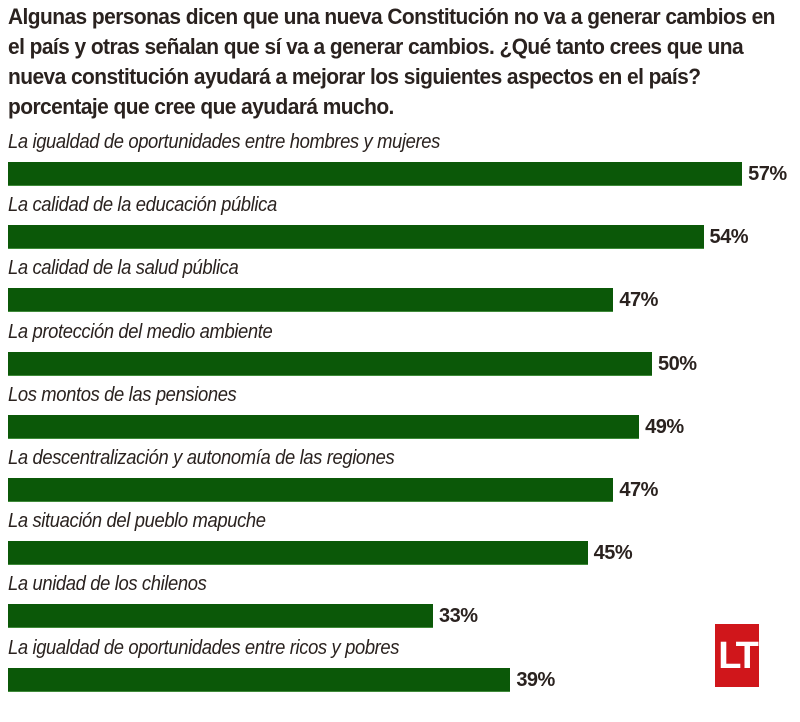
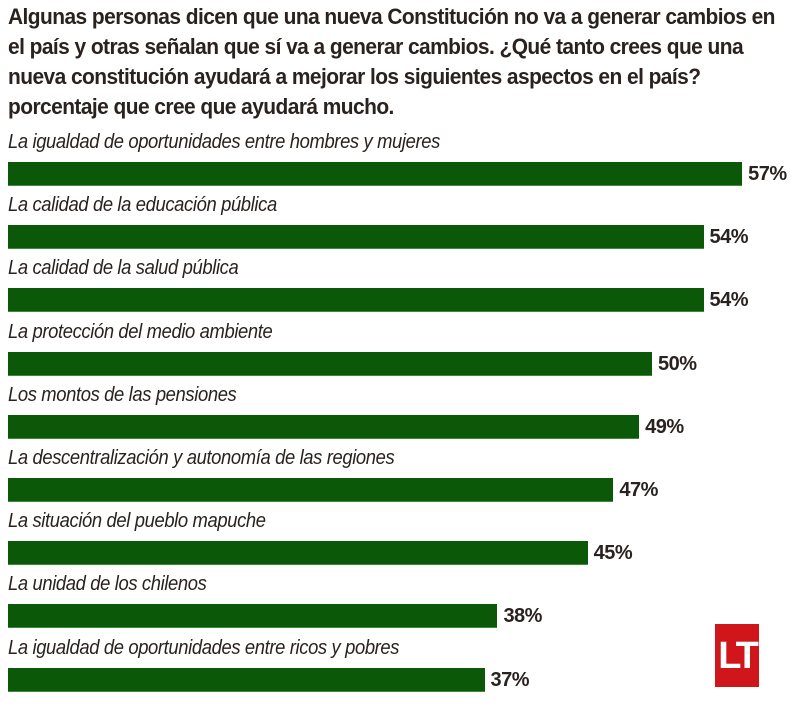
La calidad de la salud pública: 47% -> 54%
La unidad de los chilenos: 33% -> 38%
La igualdad de oportunidades entre ricos y pobres: 39% -> 37%
